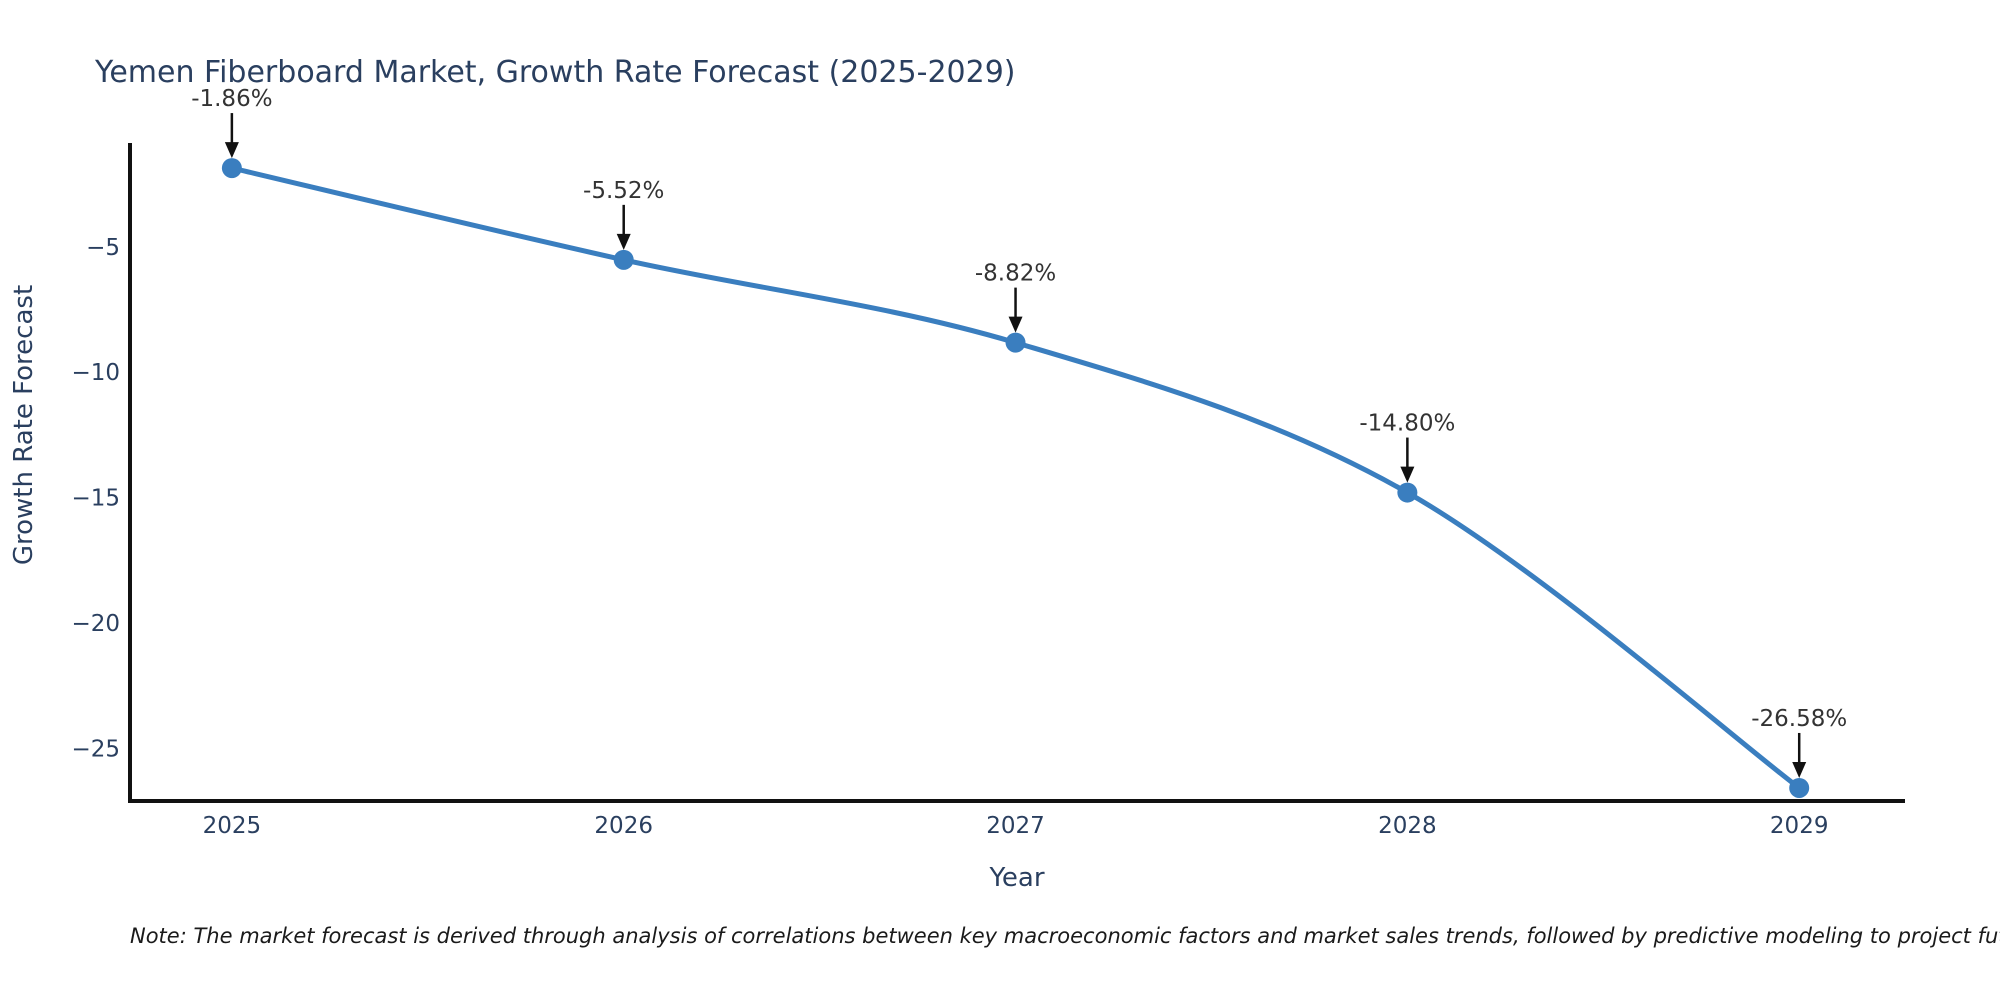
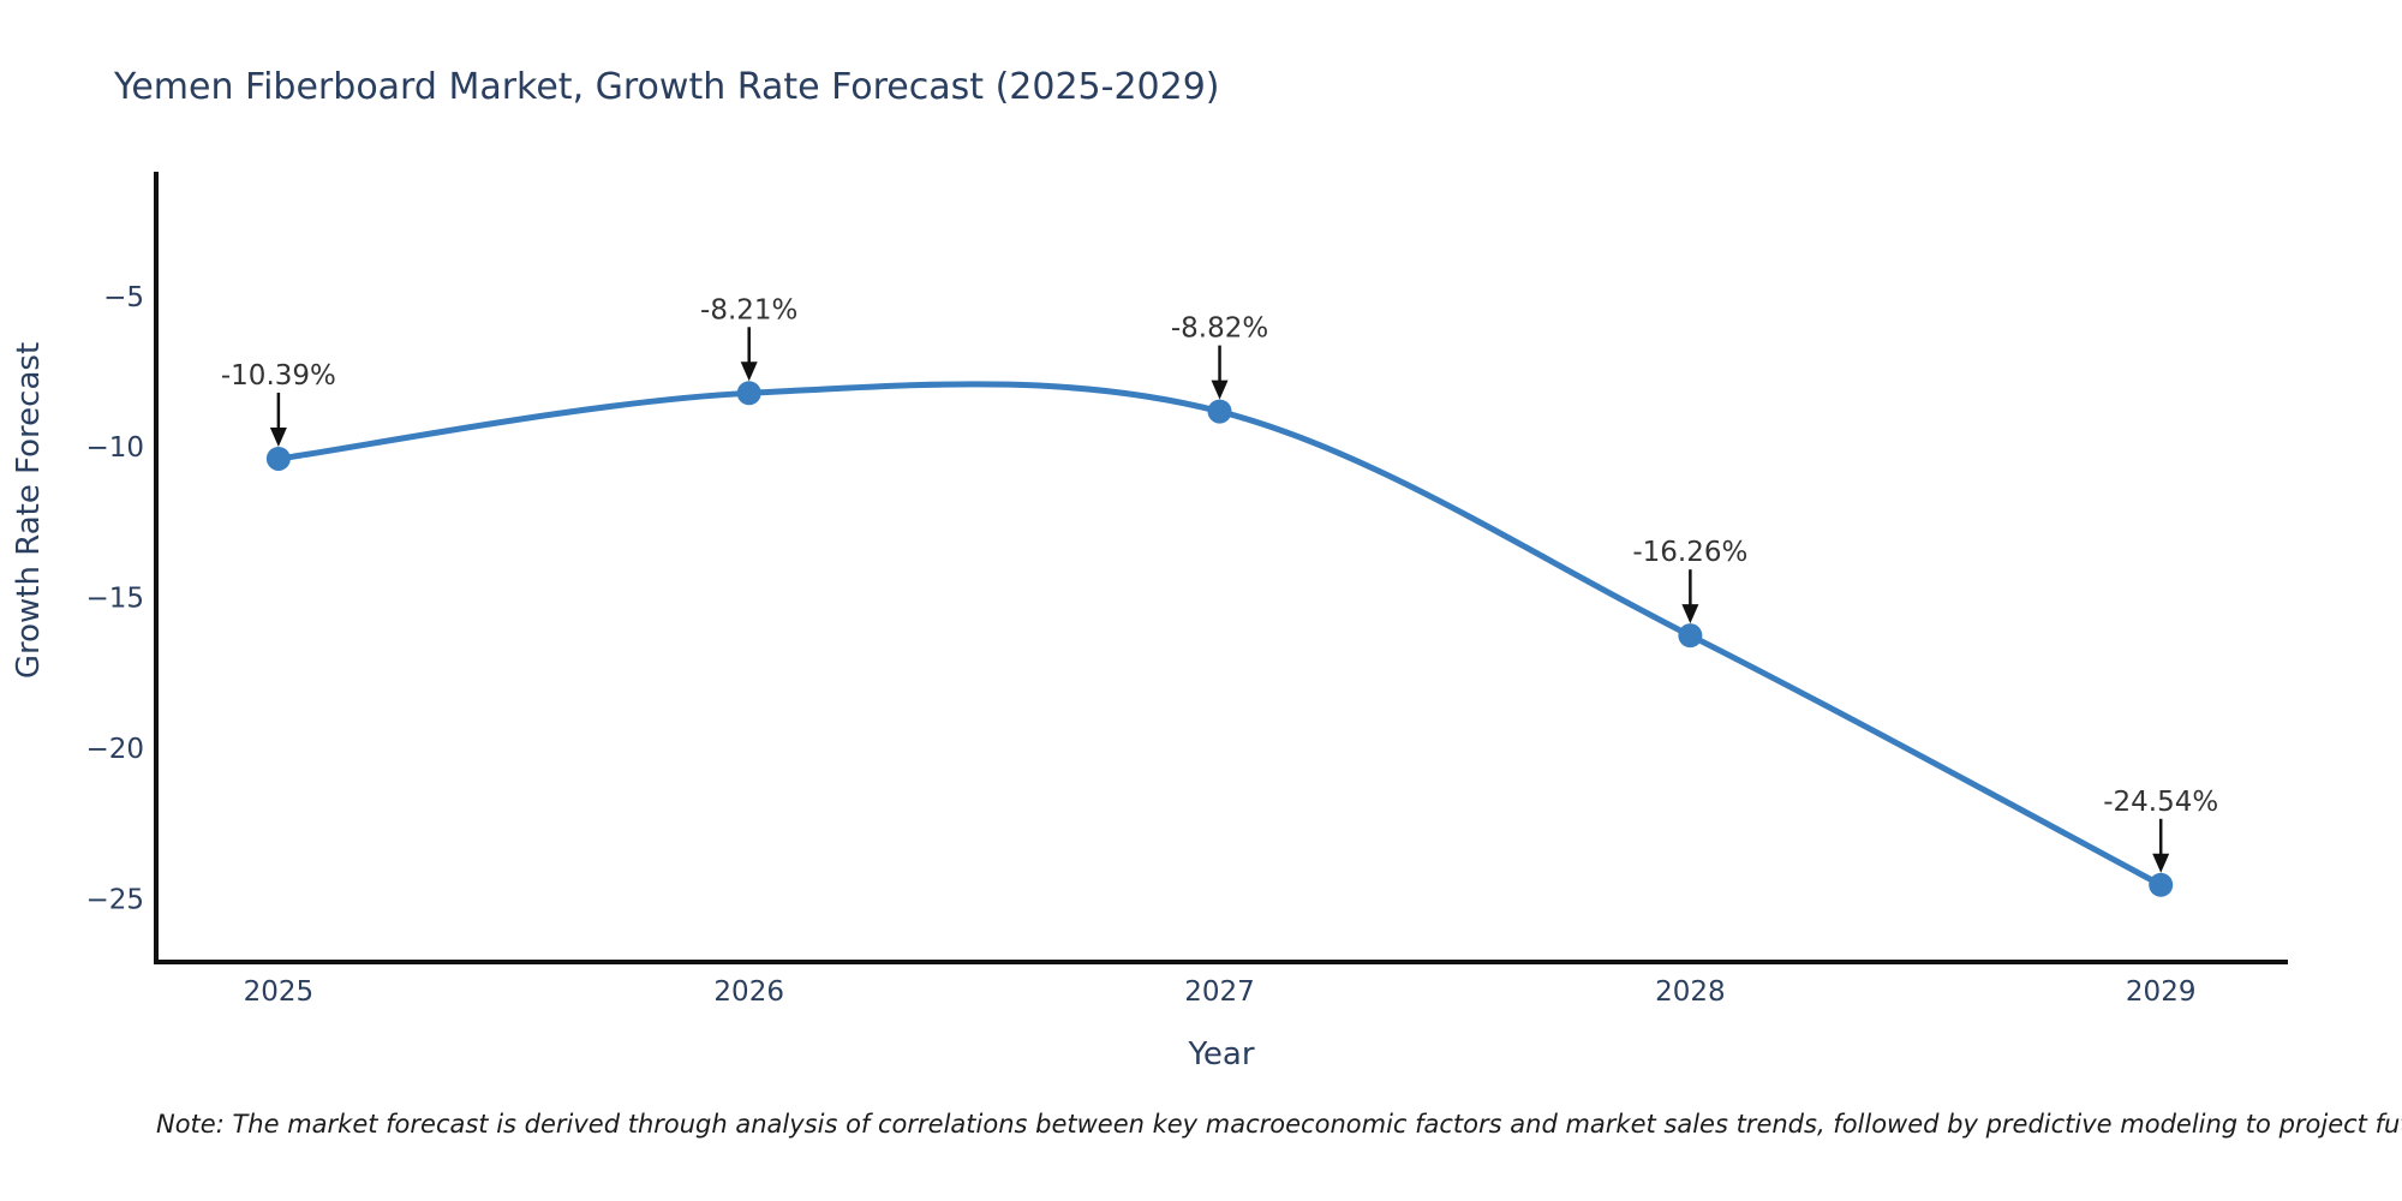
2025: -1.86% -> -10.39%
2026: -5.52% -> -8.21%
2028: -14.80% -> -16.26%
2029: -26.58% -> -24.54%
